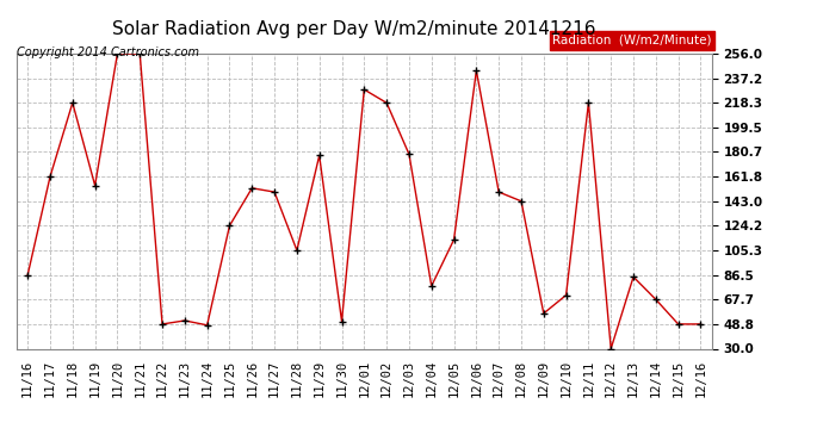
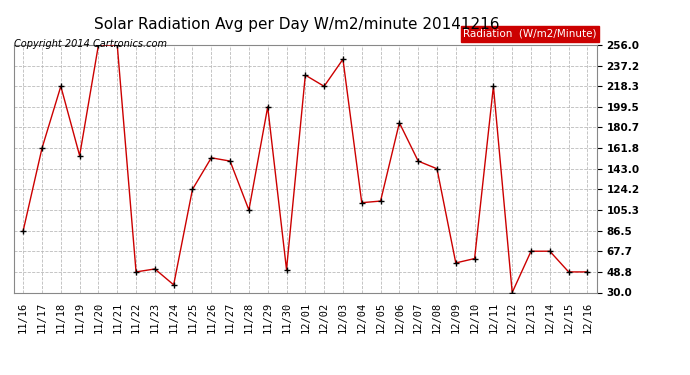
11/24: 48 -> 37
11/29: 178 -> 200
12/03: 179 -> 243
12/04: 78 -> 112
12/06: 243 -> 185
12/10: 71 -> 61
12/13: 85 -> 68
